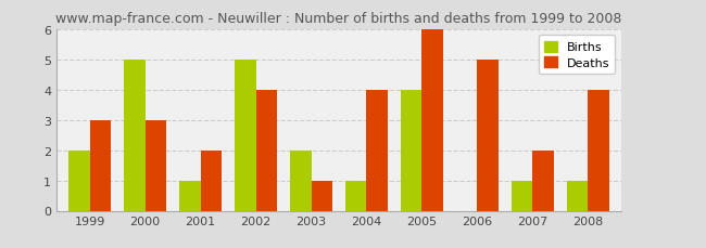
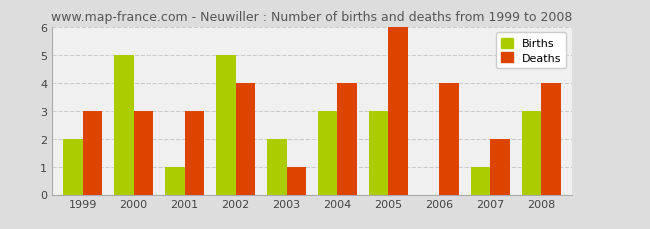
Deaths/2001: 2 -> 3
Births/2004: 1 -> 3
Births/2005: 4 -> 3
Deaths/2006: 5 -> 4
Births/2008: 1 -> 3
